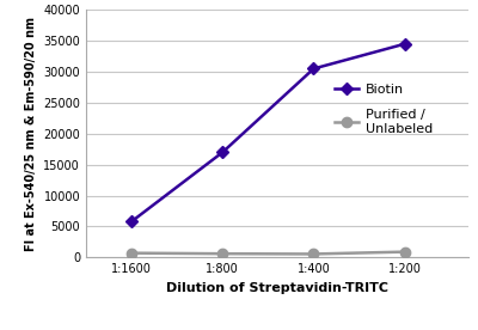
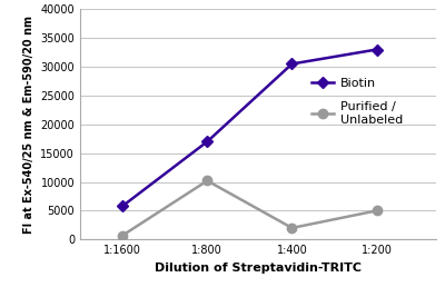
Purified / Unlabeled/1:800: 600 -> 10200
Purified / Unlabeled/1:400: 600 -> 2000
Biotin/1:200: 34500 -> 33000
Purified / Unlabeled/1:200: 900 -> 5000
